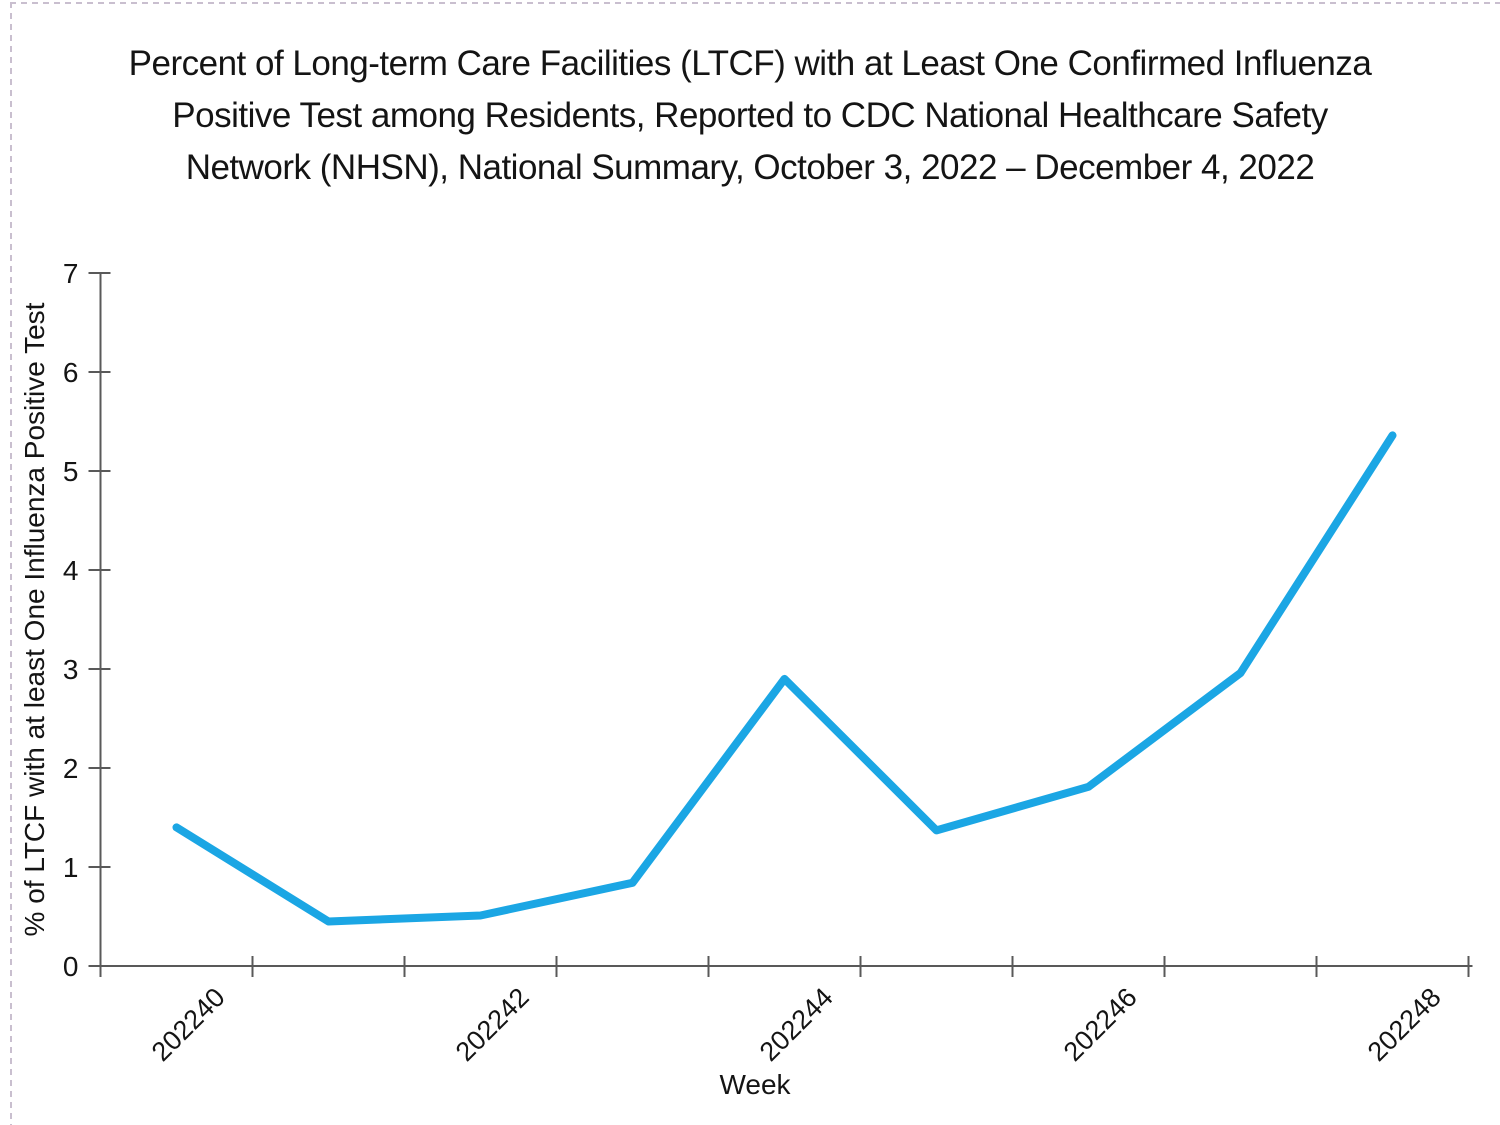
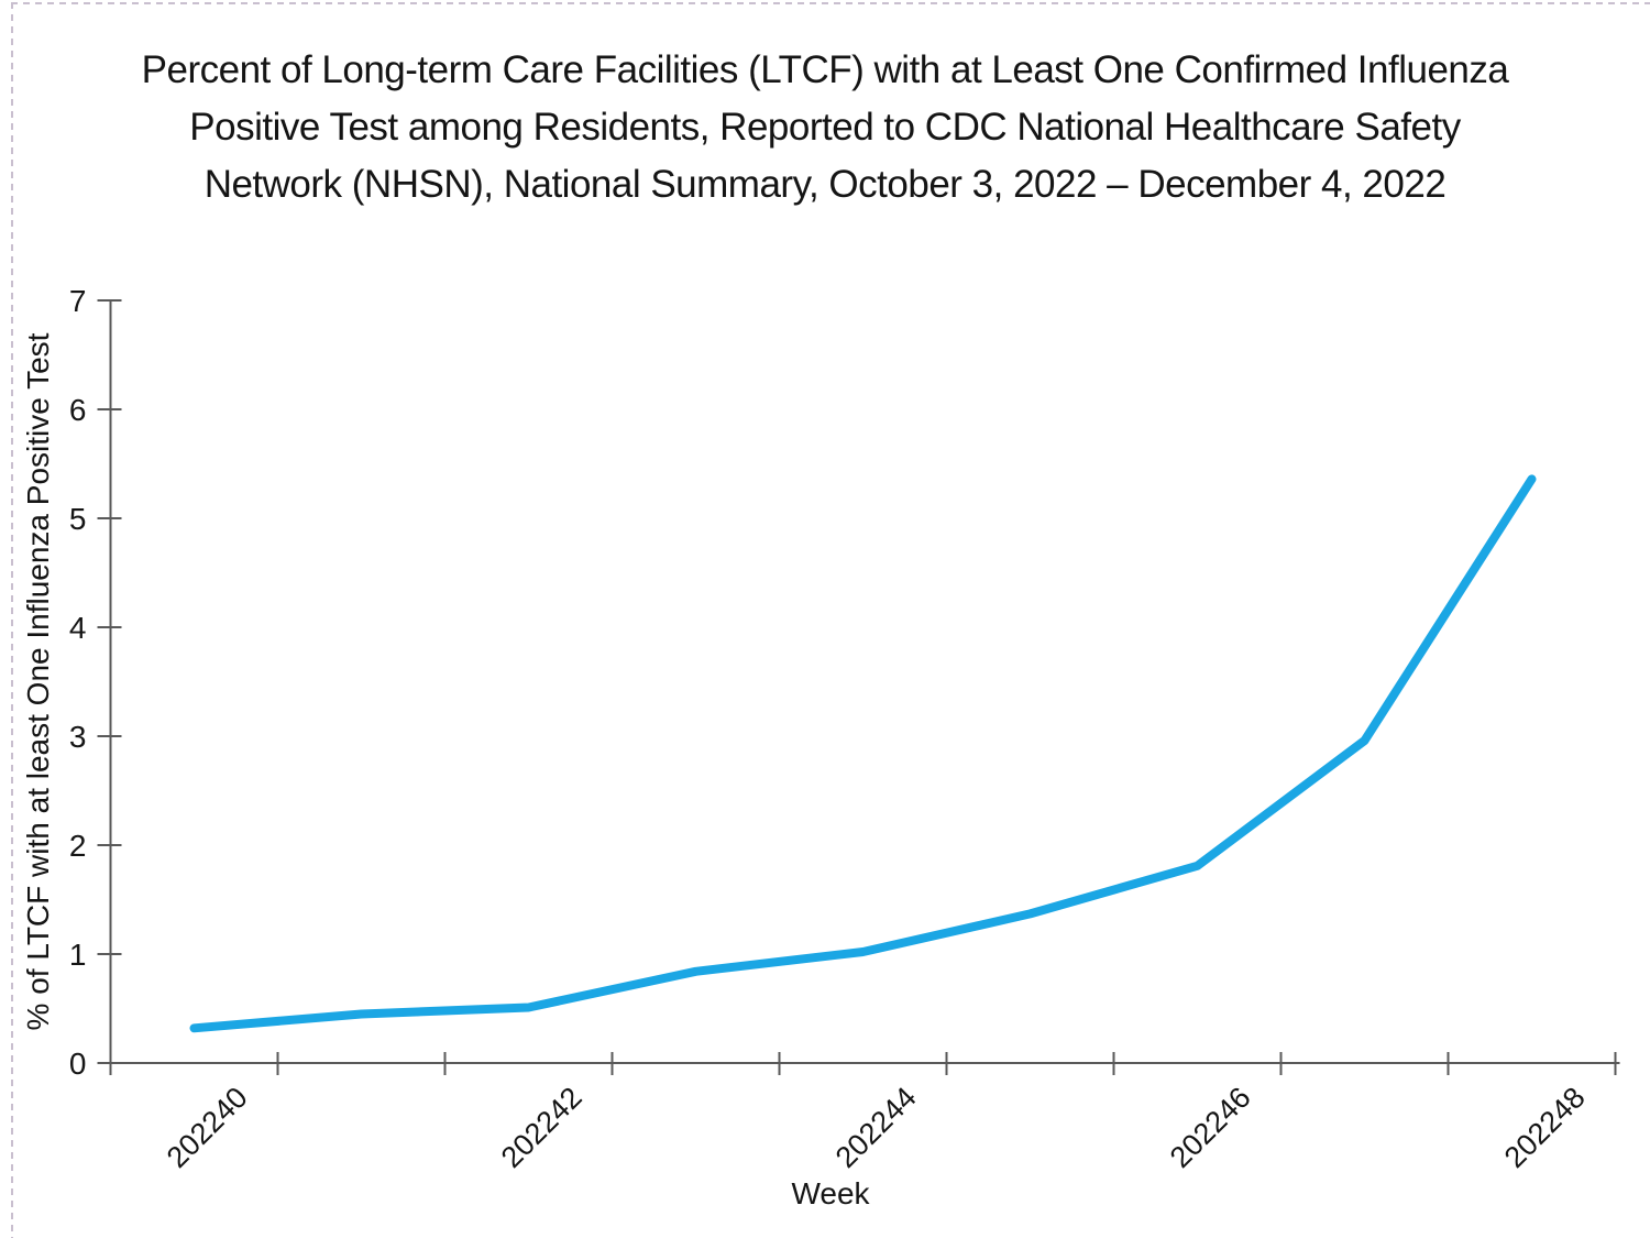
202240: 1.4 -> 0.3
202244: 2.9 -> 1.0
